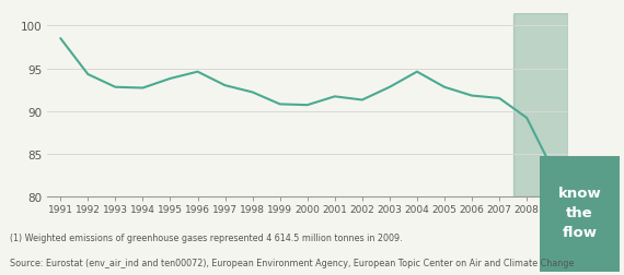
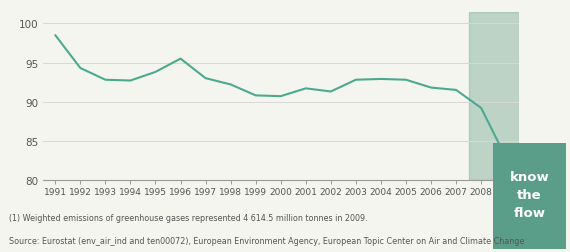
1996: 94.6 -> 95.5
2004: 94.6 -> 92.9
